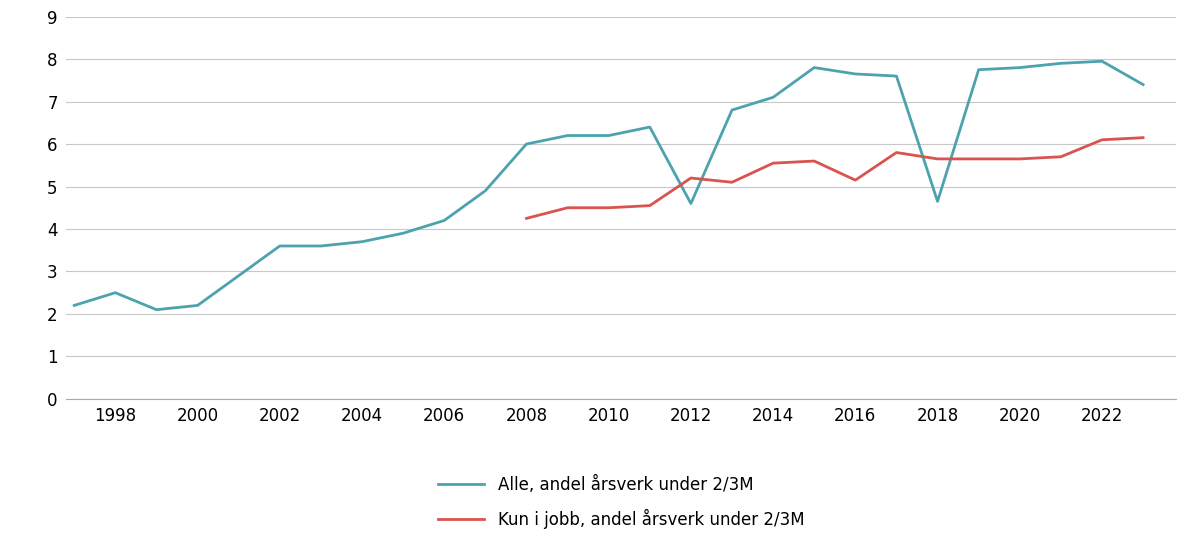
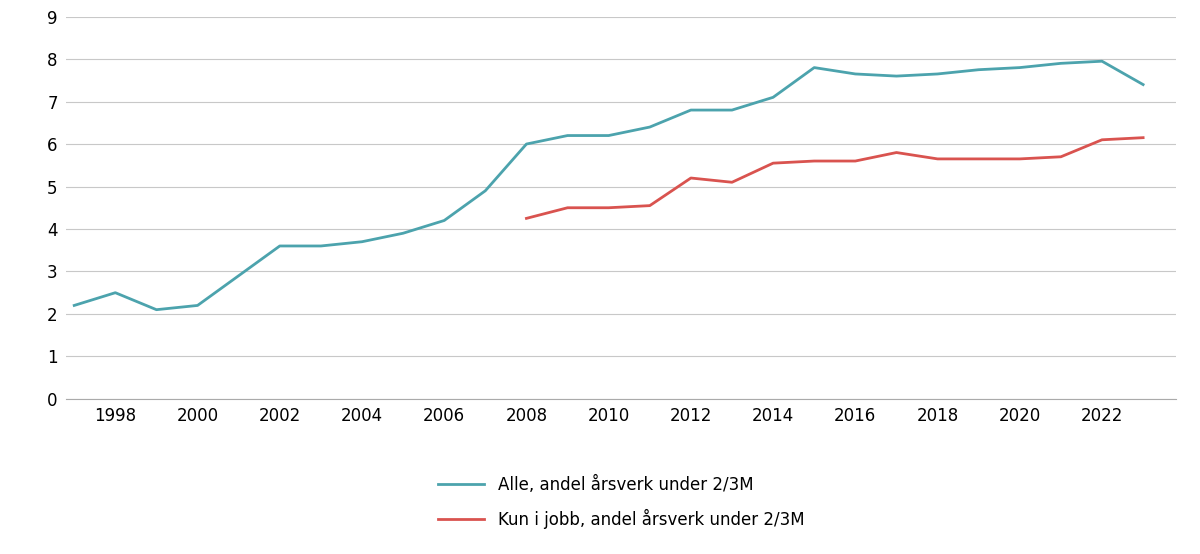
Alle, andel årsverk under 2/3M/2012: 4.60 -> 6.80
Kun i jobb, andel årsverk under 2/3M/2016: 5.15 -> 5.60
Alle, andel årsverk under 2/3M/2018: 4.65 -> 7.65
